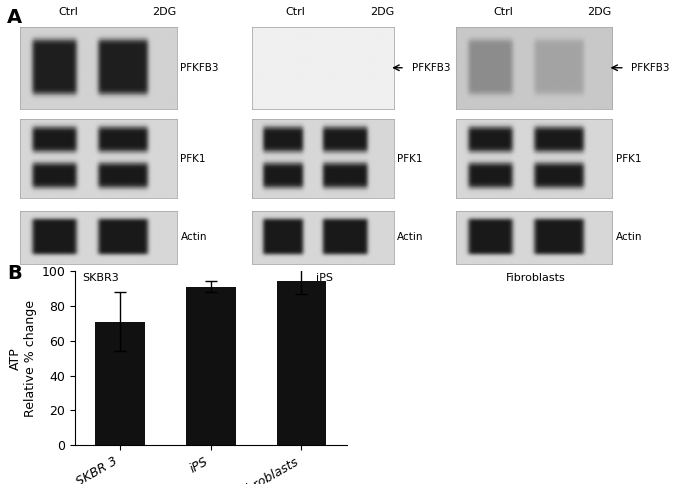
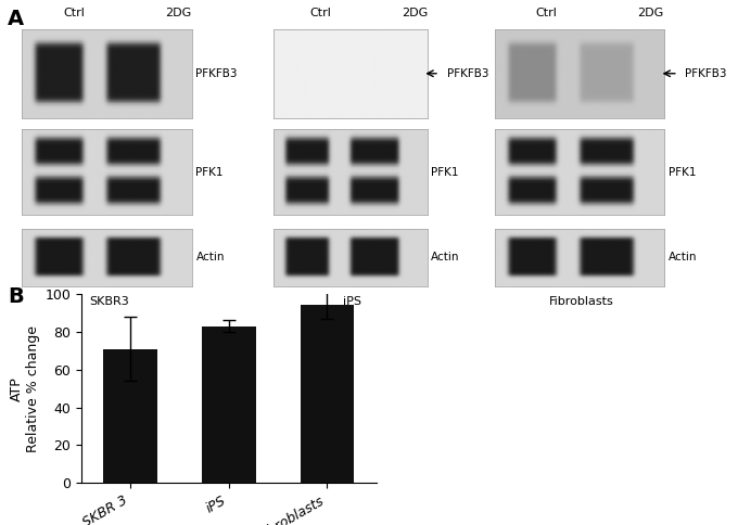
iPS: 91 -> 83
